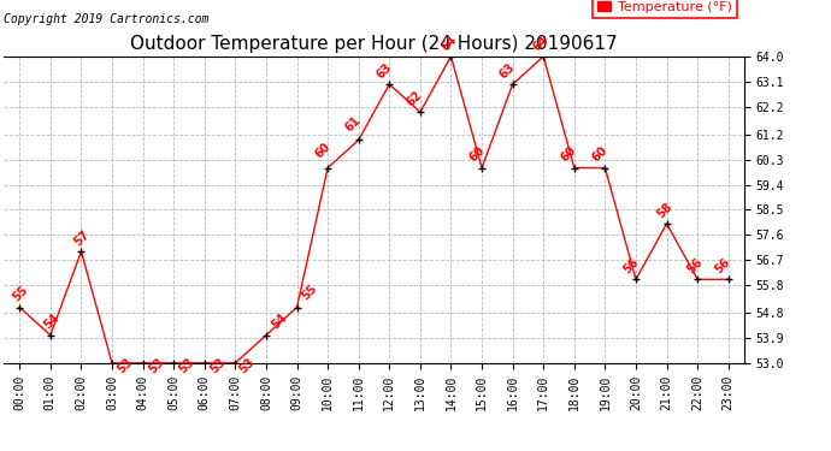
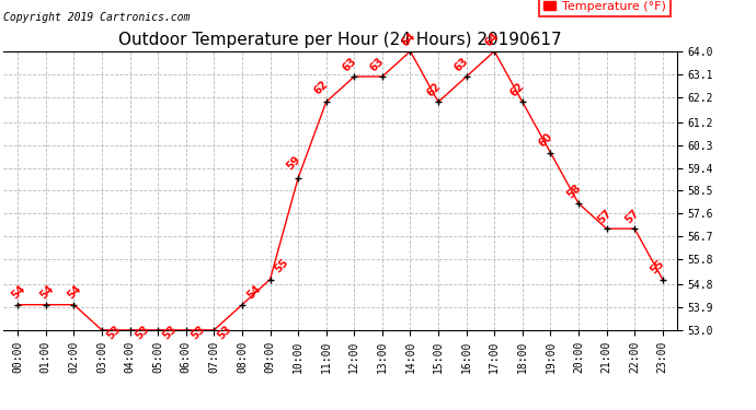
00:00: 55 -> 54
02:00: 57 -> 54
10:00: 60 -> 59
11:00: 61 -> 62
13:00: 62 -> 63
15:00: 60 -> 62
18:00: 60 -> 62
20:00: 56 -> 58
21:00: 58 -> 57
22:00: 56 -> 57
23:00: 56 -> 55
